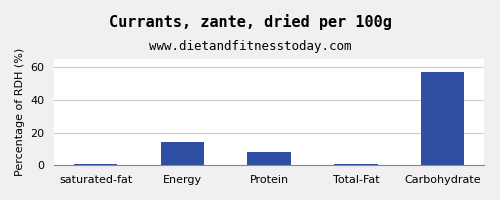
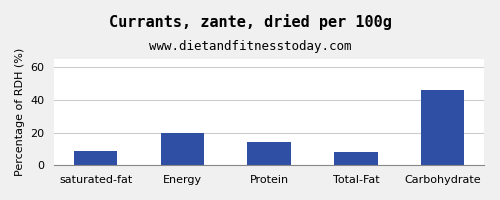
saturated-fat: 0 -> 9
Energy: 14 -> 20
Protein: 8 -> 14
Total-Fat: 1 -> 8
Carbohydrate: 57 -> 46
